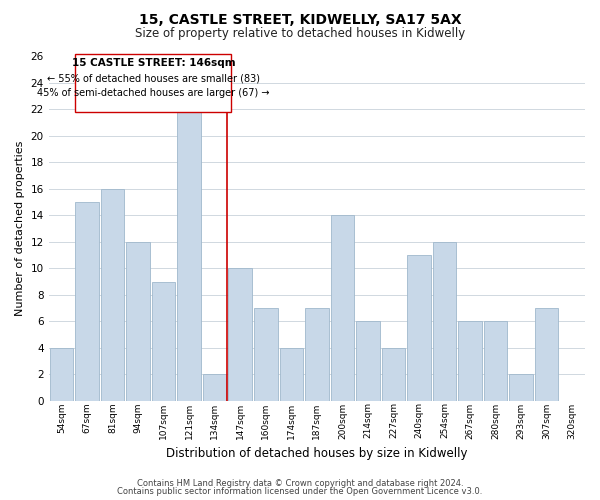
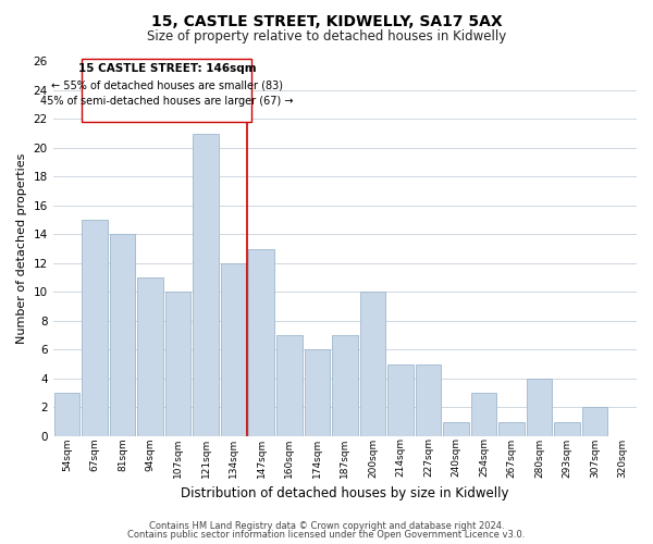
54sqm: 4 -> 3
81sqm: 16 -> 14
94sqm: 12 -> 11
107sqm: 9 -> 10
121sqm: 22 -> 21
134sqm: 2 -> 12
147sqm: 10 -> 13
174sqm: 4 -> 6
200sqm: 14 -> 10
214sqm: 6 -> 5
227sqm: 4 -> 5
240sqm: 11 -> 1
254sqm: 12 -> 3
267sqm: 6 -> 1
280sqm: 6 -> 4
293sqm: 2 -> 1
307sqm: 7 -> 2
